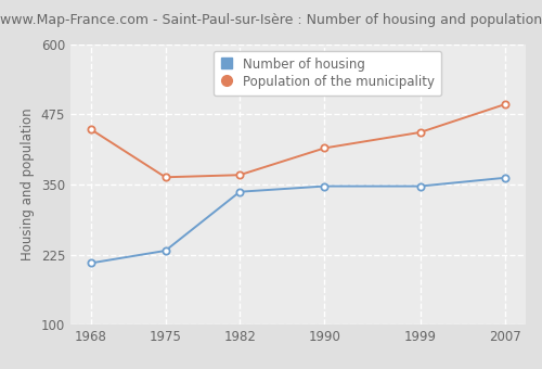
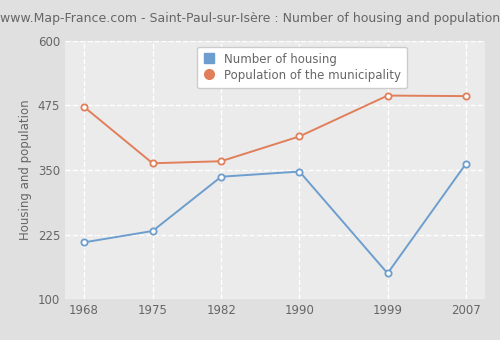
Population of the municipality/1968: 448 -> 472
Number of housing/1999: 347 -> 150
Population of the municipality/1999: 443 -> 494
